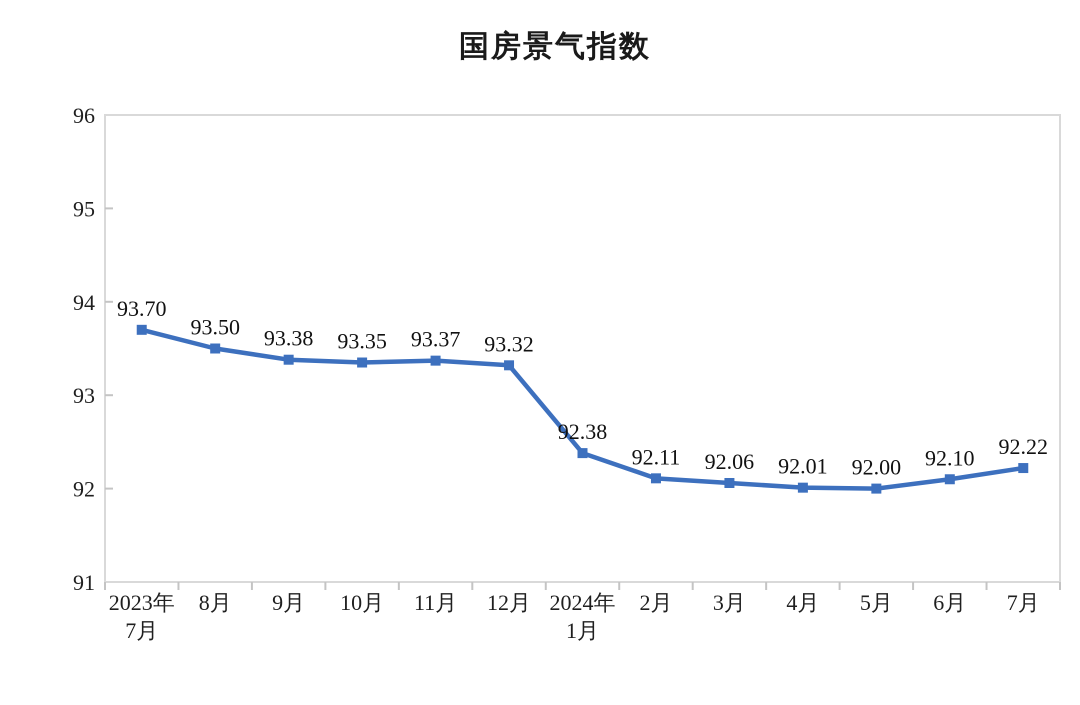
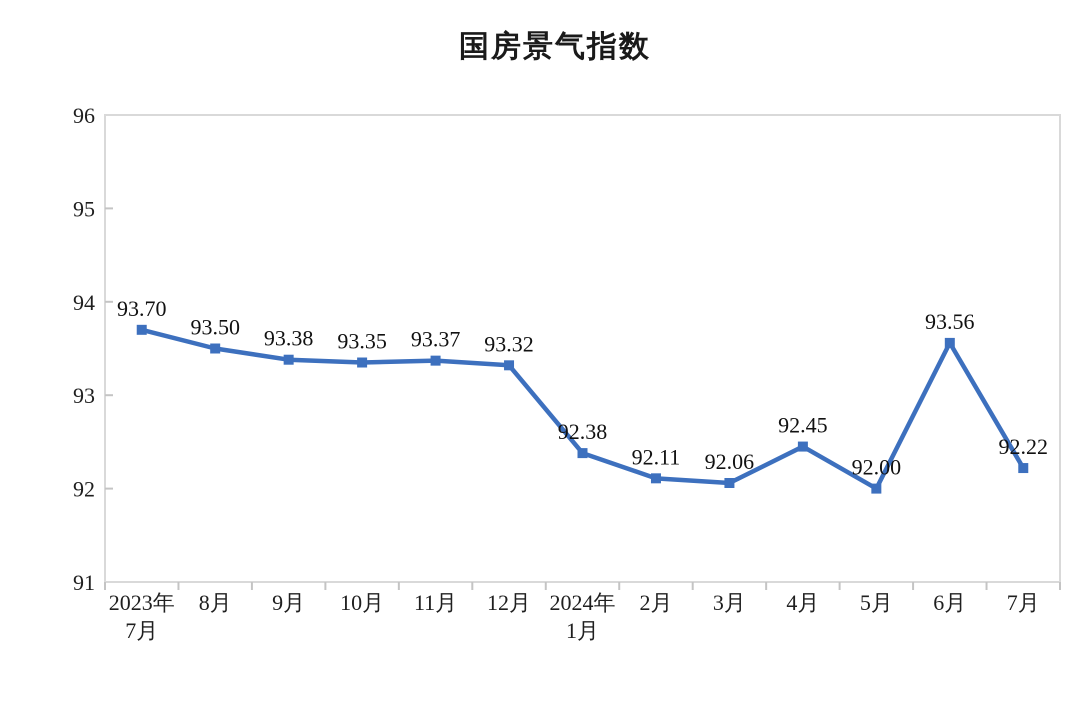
4月: 92.01 -> 92.45
6月: 92.10 -> 93.56
